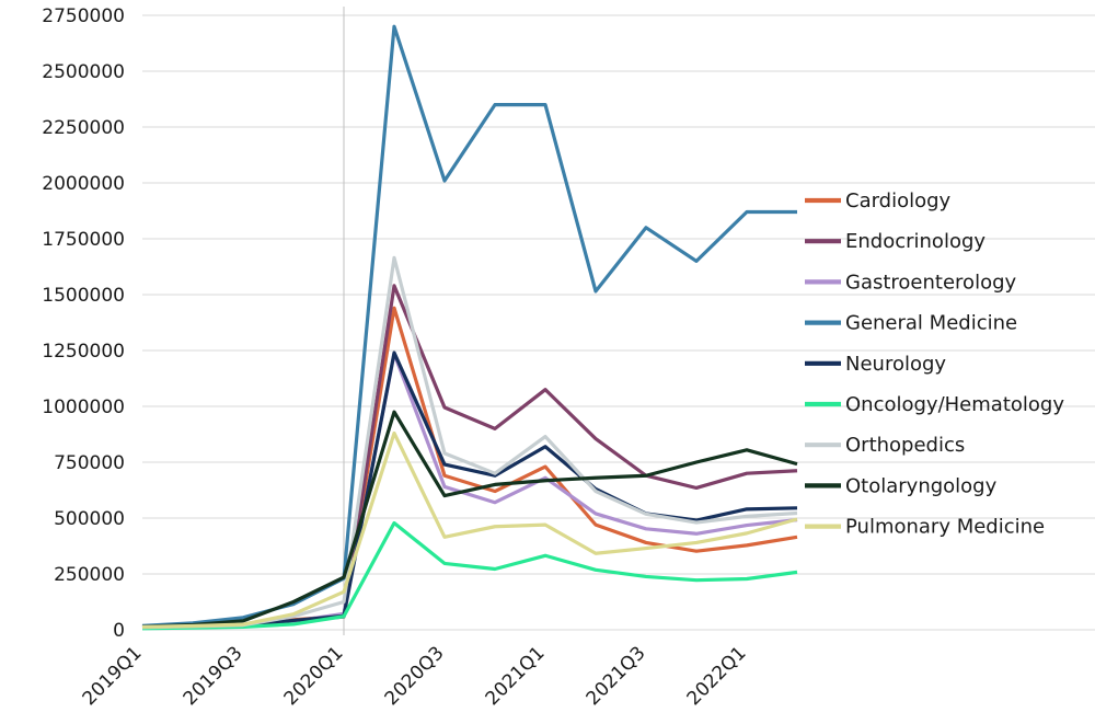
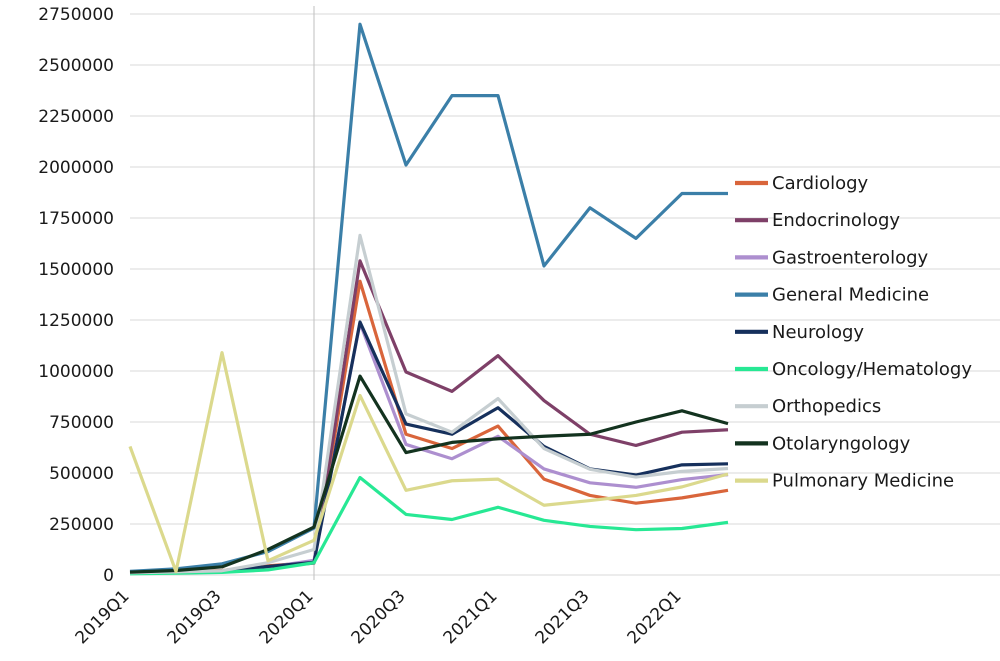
Pulmonary Medicine/2019Q1: 10000 -> 630000
Pulmonary Medicine/2019Q3: 20000 -> 1090000
